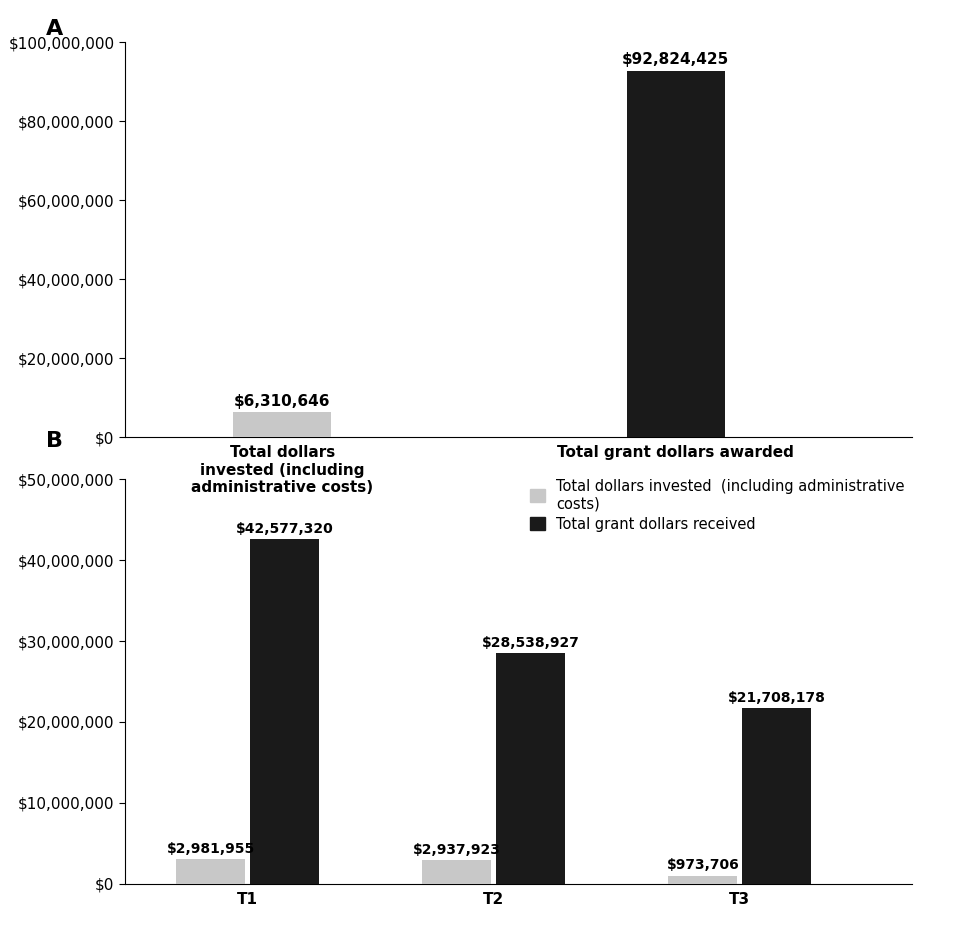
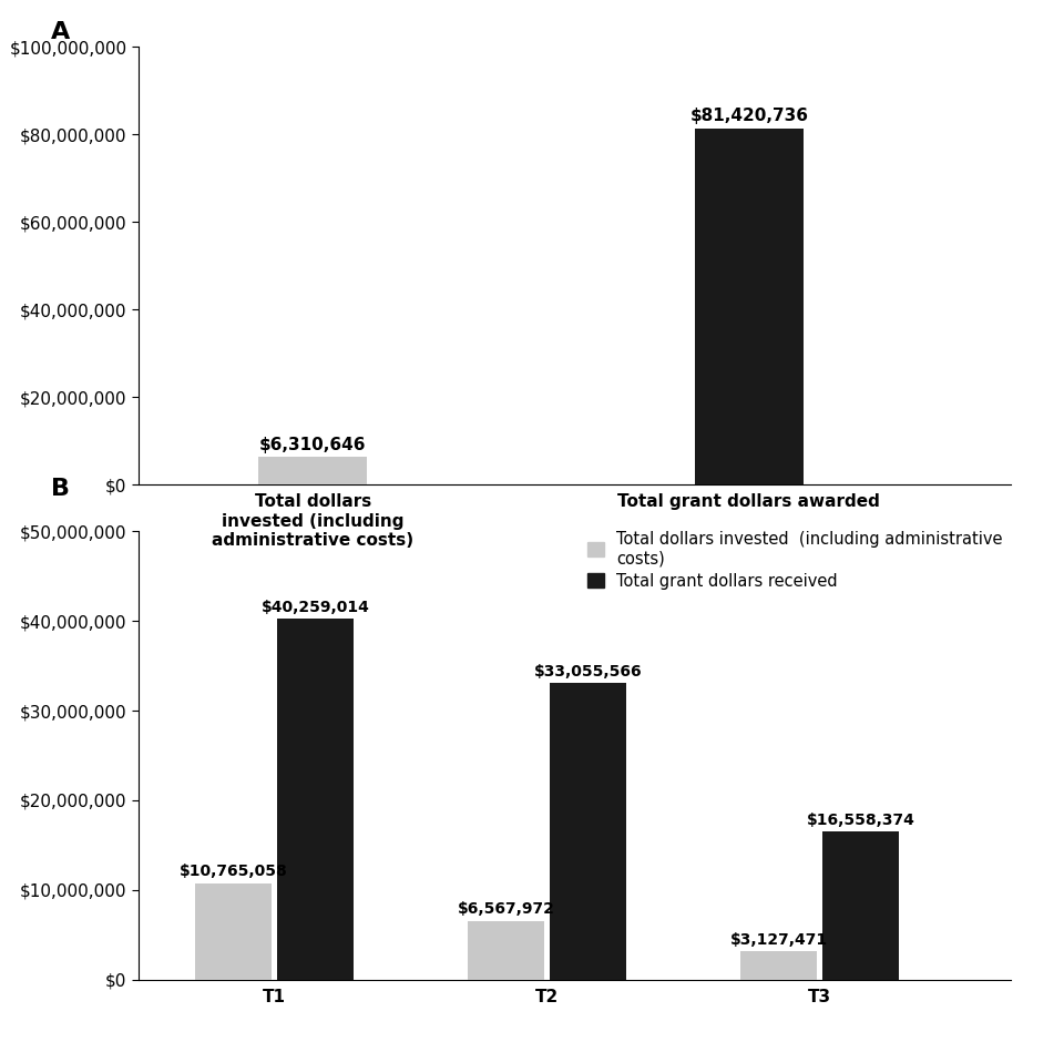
Total grant dollars awarded: $92,824,425 -> $81,420,736
Total dollars invested (including administrative costs)/T1: $2,981,955 -> $10,765,058
Total grant dollars received/T1: $42,577,320 -> $40,259,014
Total dollars invested (including administrative costs)/T2: $2,937,923 -> $6,567,972
Total grant dollars received/T2: $28,538,927 -> $33,055,566
Total dollars invested (including administrative costs)/T3: $973,706 -> $3,127,471
Total grant dollars received/T3: $21,708,178 -> $16,558,374
